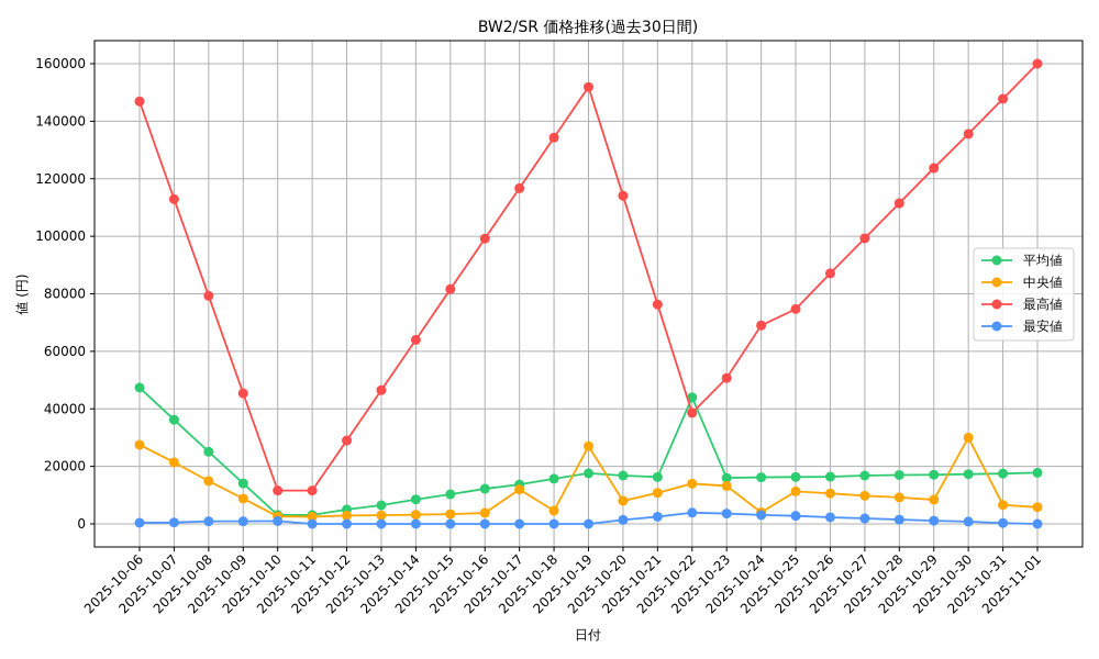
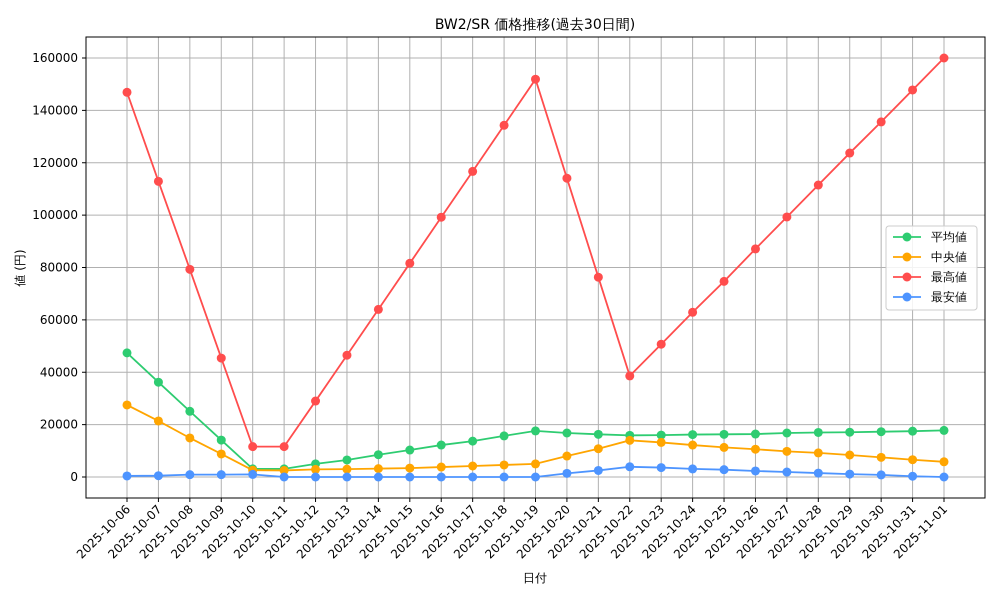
中央値/2025-10-17: 12000 -> 4000
中央値/2025-10-19: 27000 -> 5000
平均値/2025-10-22: 44000 -> 16000
中央値/2025-10-24: 4000 -> 12000
最高値/2025-10-24: 69000 -> 63000
中央値/2025-10-30: 30000 -> 8000
